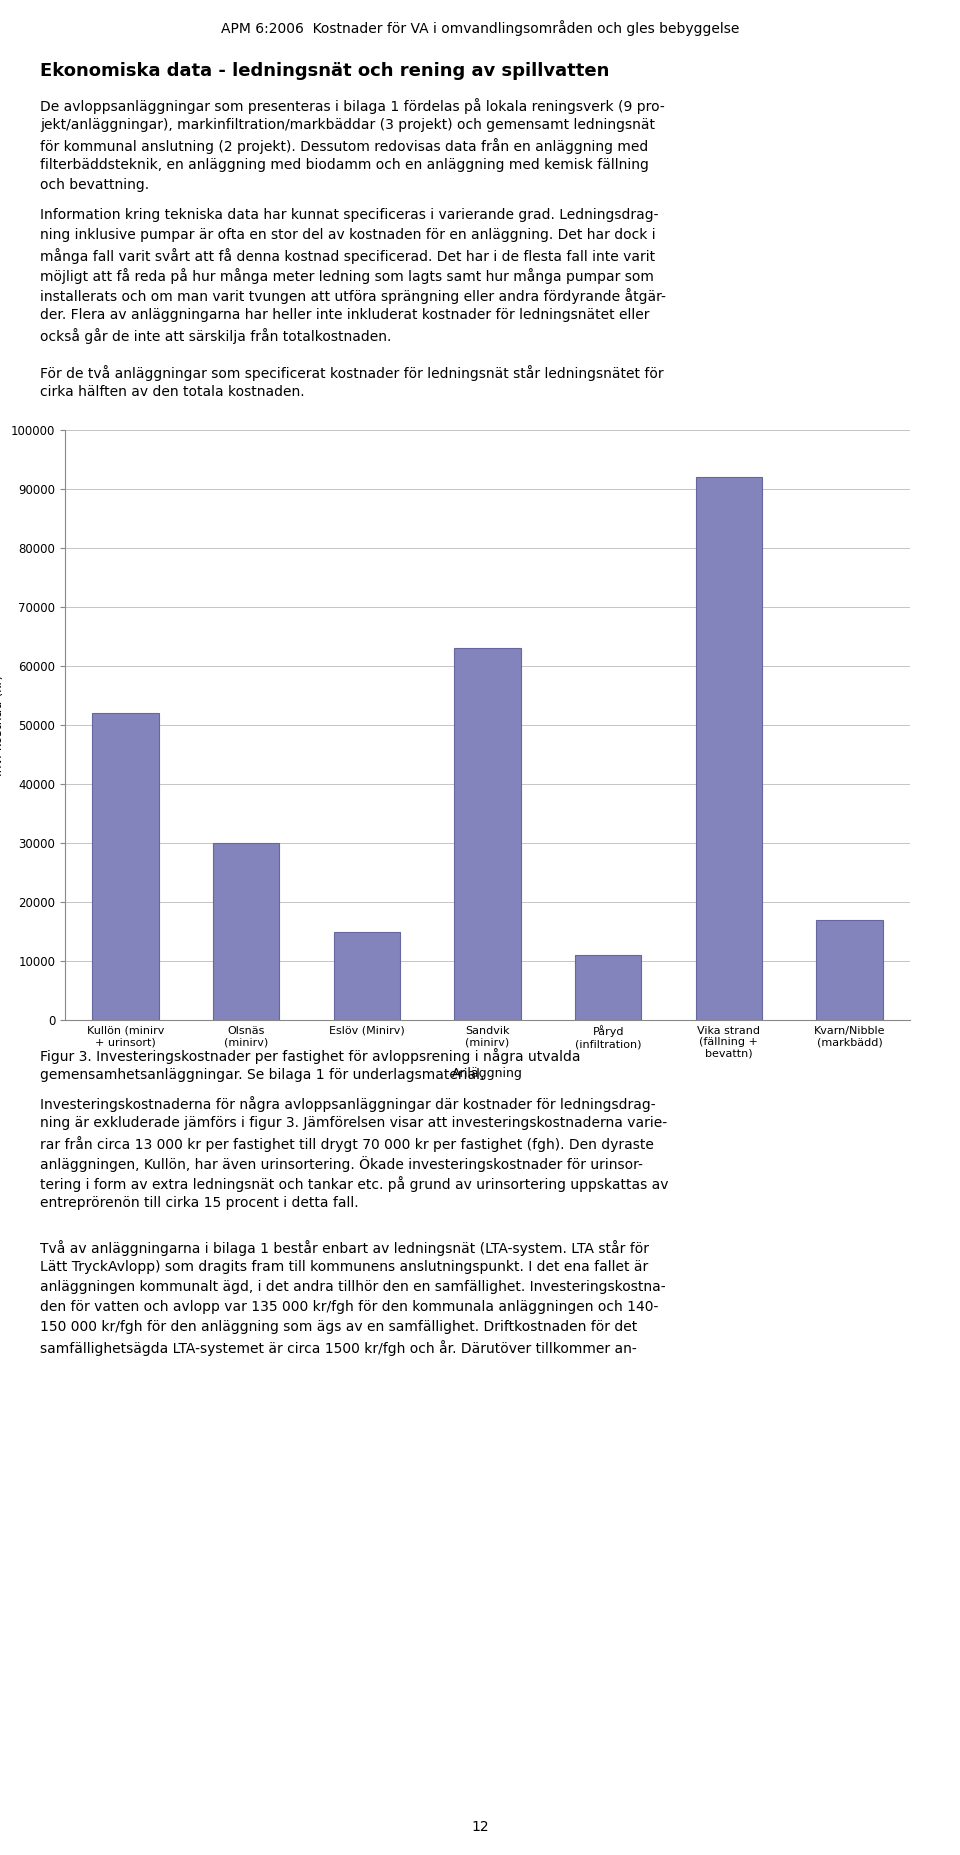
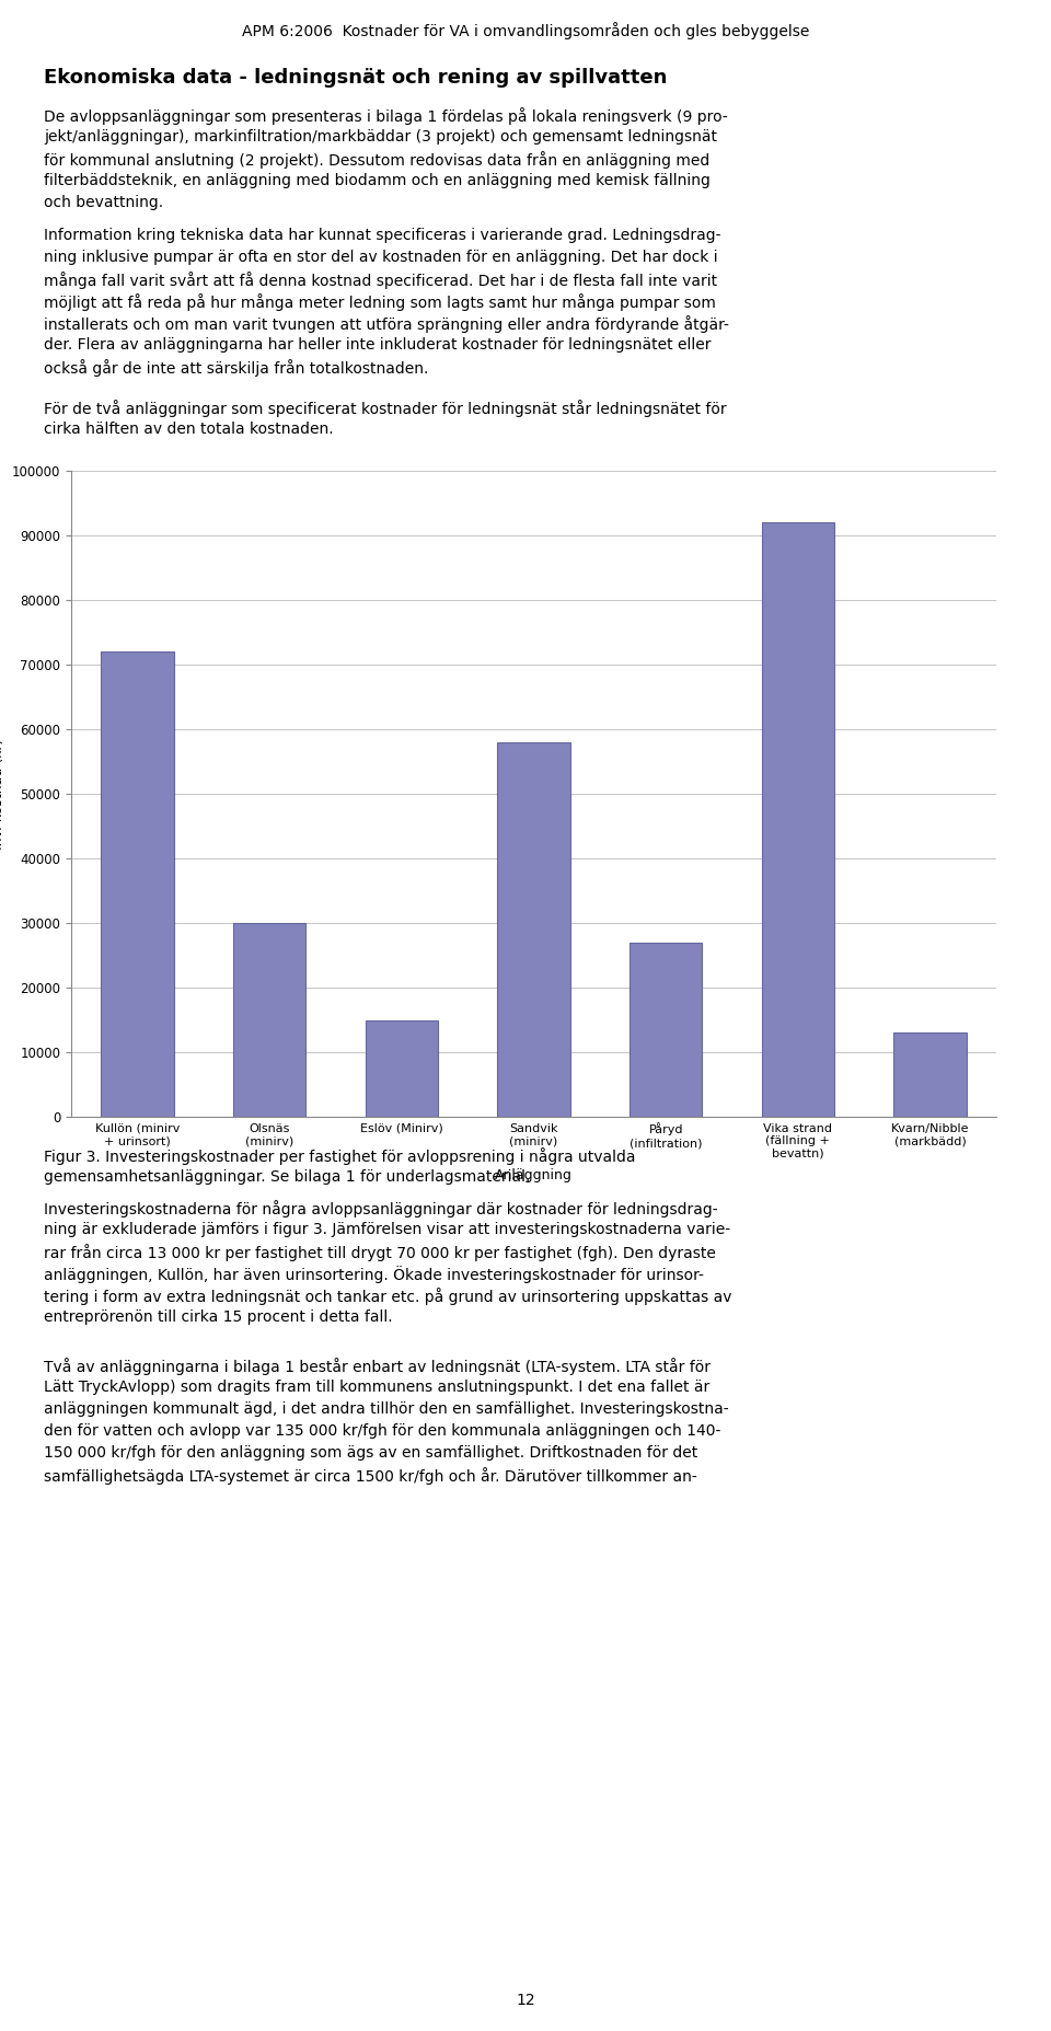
Kullön (minirv + urinsort): 52000 -> 72000
Sandvik (minirv): 63000 -> 58000
Påryd (infiltration): 11000 -> 27000
Kvarn/Nibble (markbädd): 17000 -> 13000
